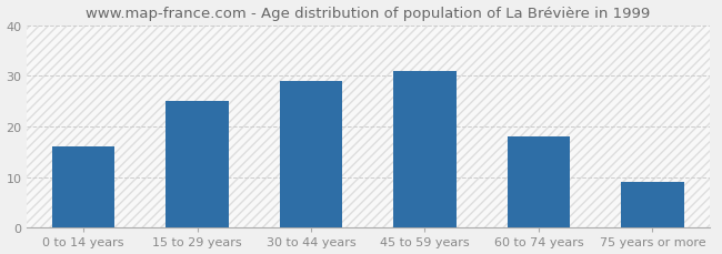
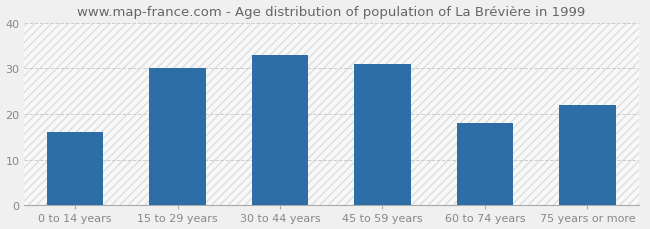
15 to 29 years: 25 -> 30
30 to 44 years: 29 -> 33
75 years or more: 9 -> 22
